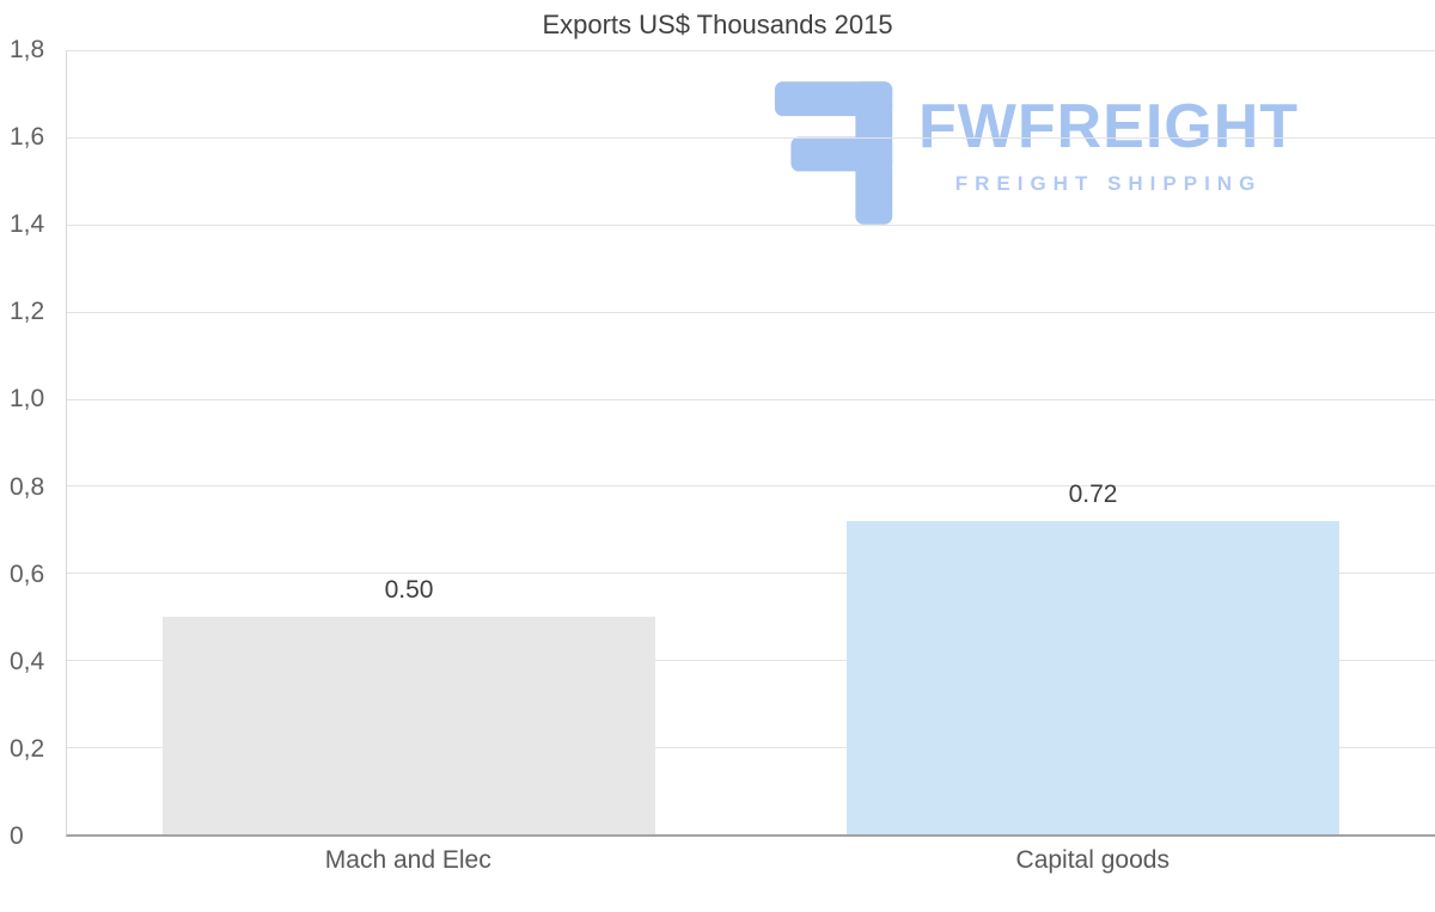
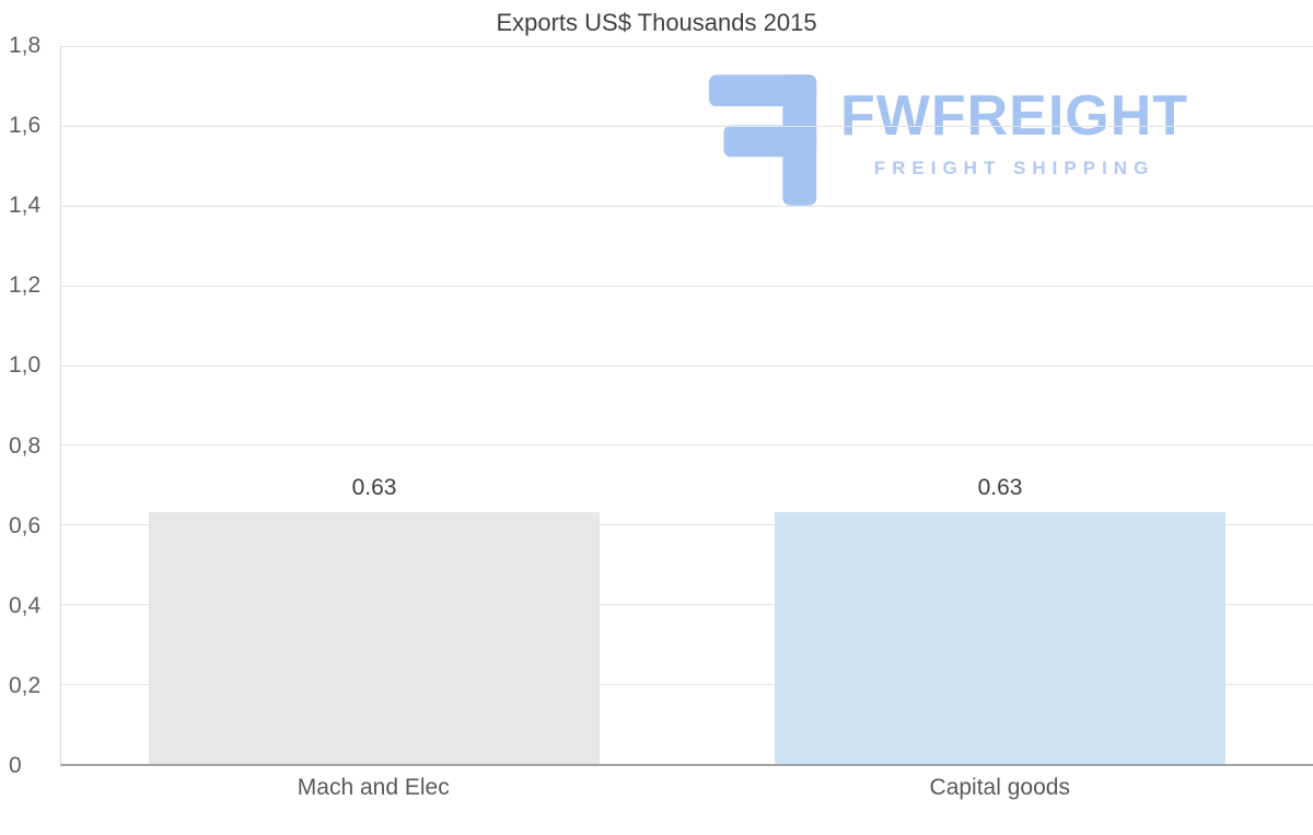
Mach and Elec: 0.50 -> 0.63
Capital goods: 0.72 -> 0.63
